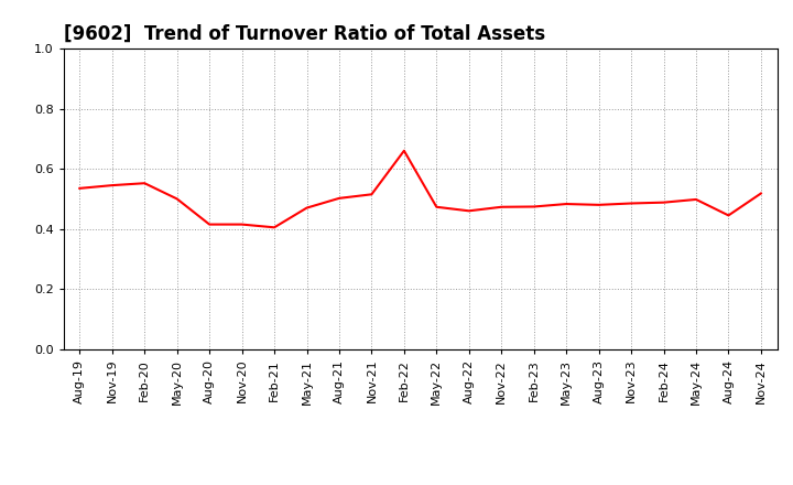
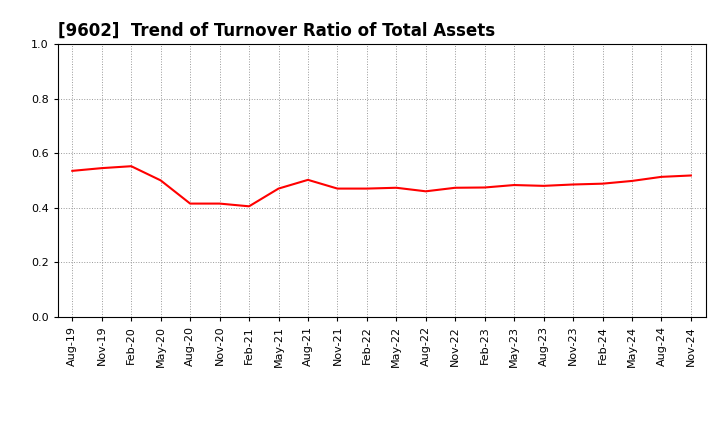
Nov-21: 0.515 -> 0.470
Feb-22: 0.660 -> 0.470
Aug-24: 0.445 -> 0.513
